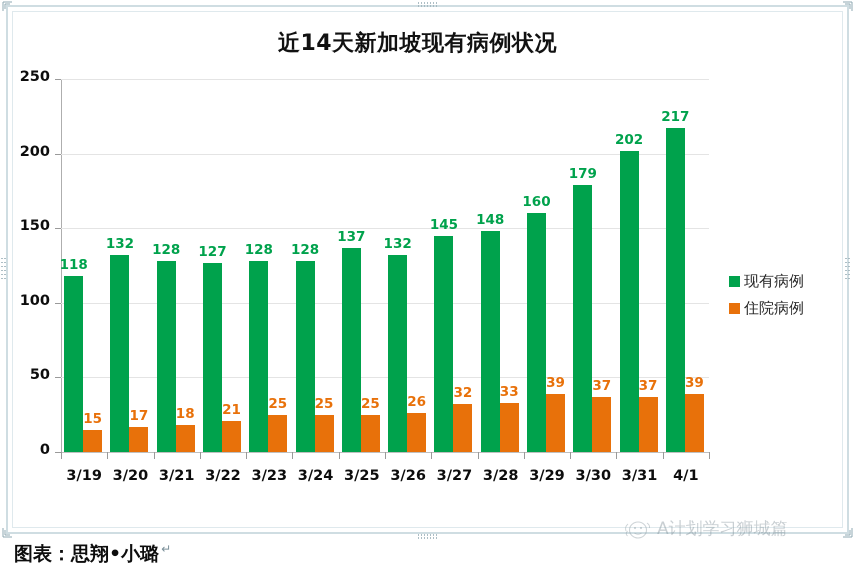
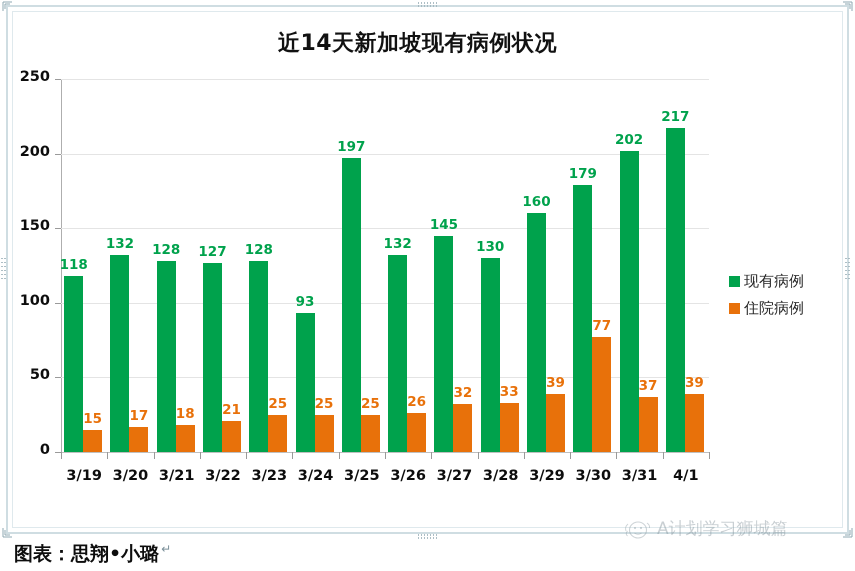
现有病例/3/24: 128 -> 93
现有病例/3/25: 137 -> 197
现有病例/3/28: 148 -> 130
住院病例/3/30: 37 -> 77
